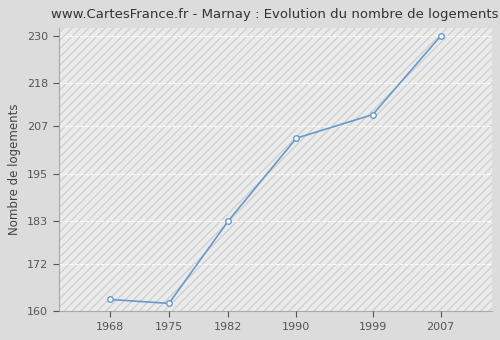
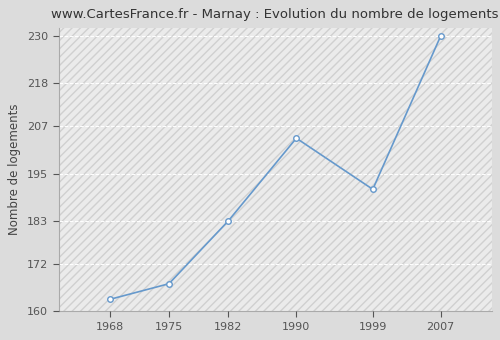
1975: 162 -> 167
1999: 210 -> 191
